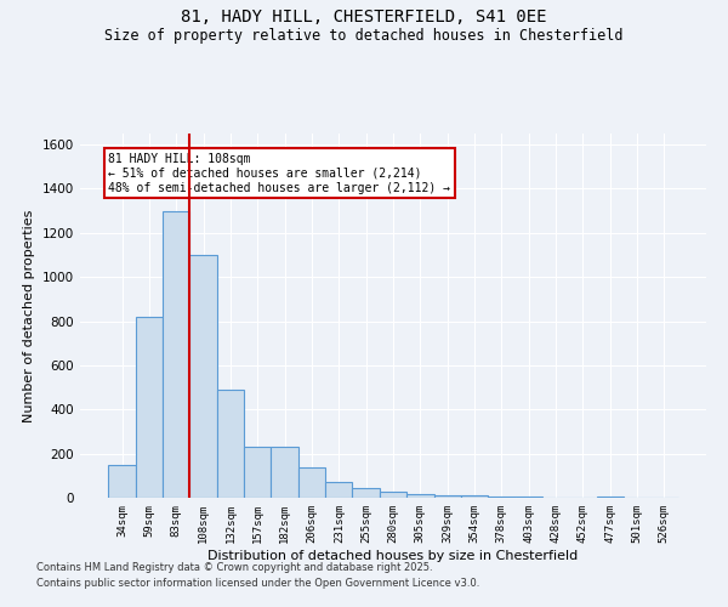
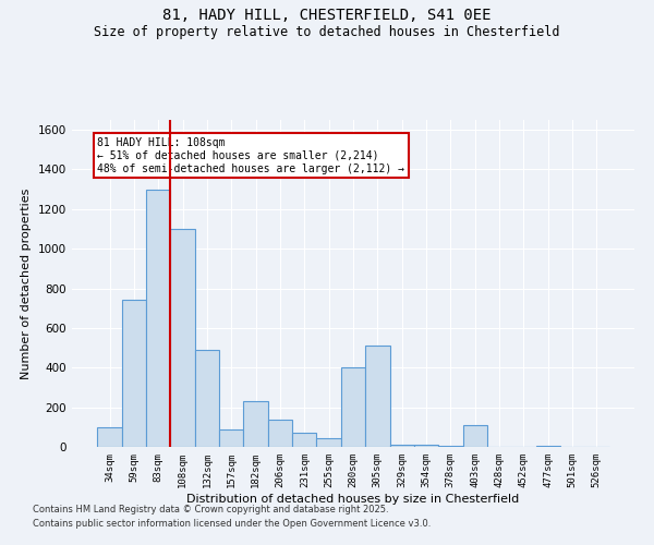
34sqm: 150 -> 100
59sqm: 820 -> 740
157sqm: 230 -> 90
280sqm: 20 -> 400
305sqm: 20 -> 510
403sqm: 0 -> 110
